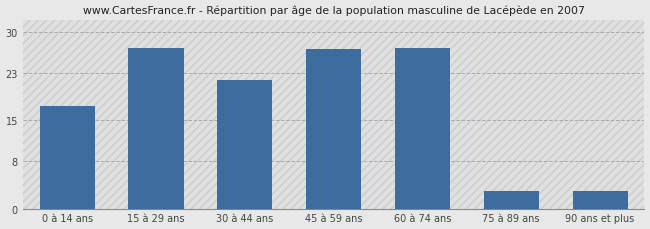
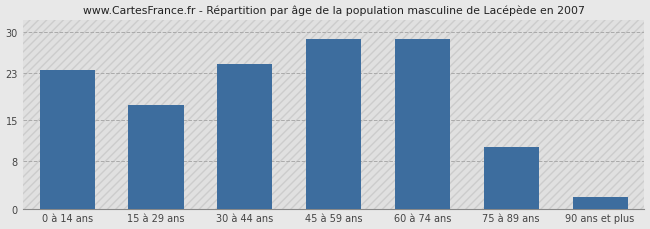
0 à 14 ans: 17.4 -> 23.5
15 à 29 ans: 27.2 -> 17.5
30 à 44 ans: 21.8 -> 24.5
45 à 59 ans: 27.0 -> 28.8
60 à 74 ans: 27.2 -> 28.8
75 à 89 ans: 3.0 -> 10.5
90 ans et plus: 3.0 -> 2.0
